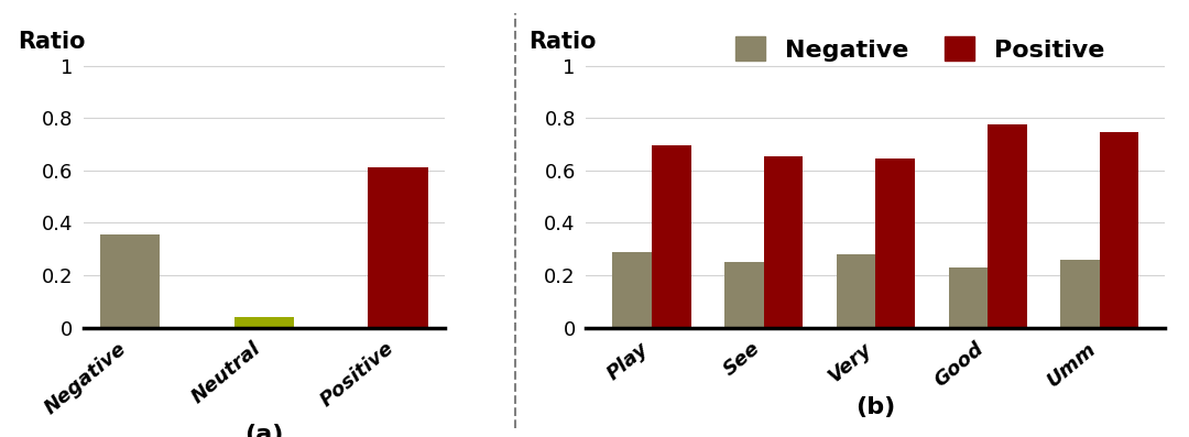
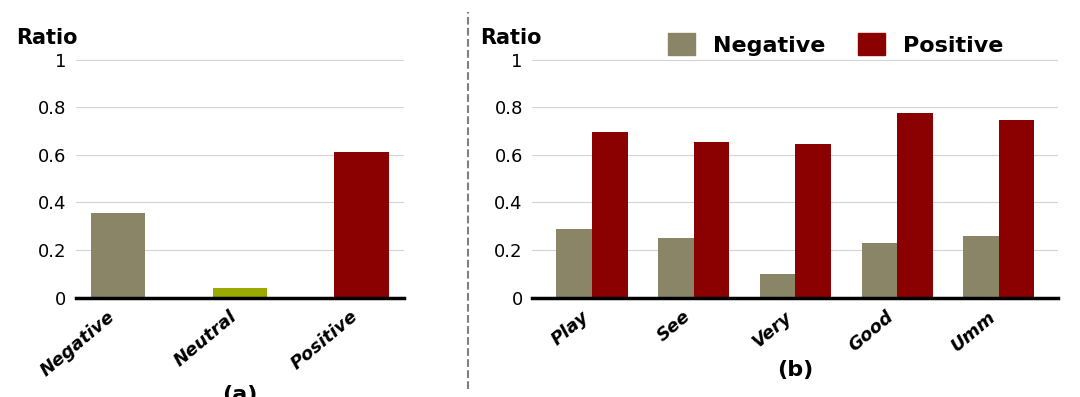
Negative/Very: 0.28 -> 0.10
